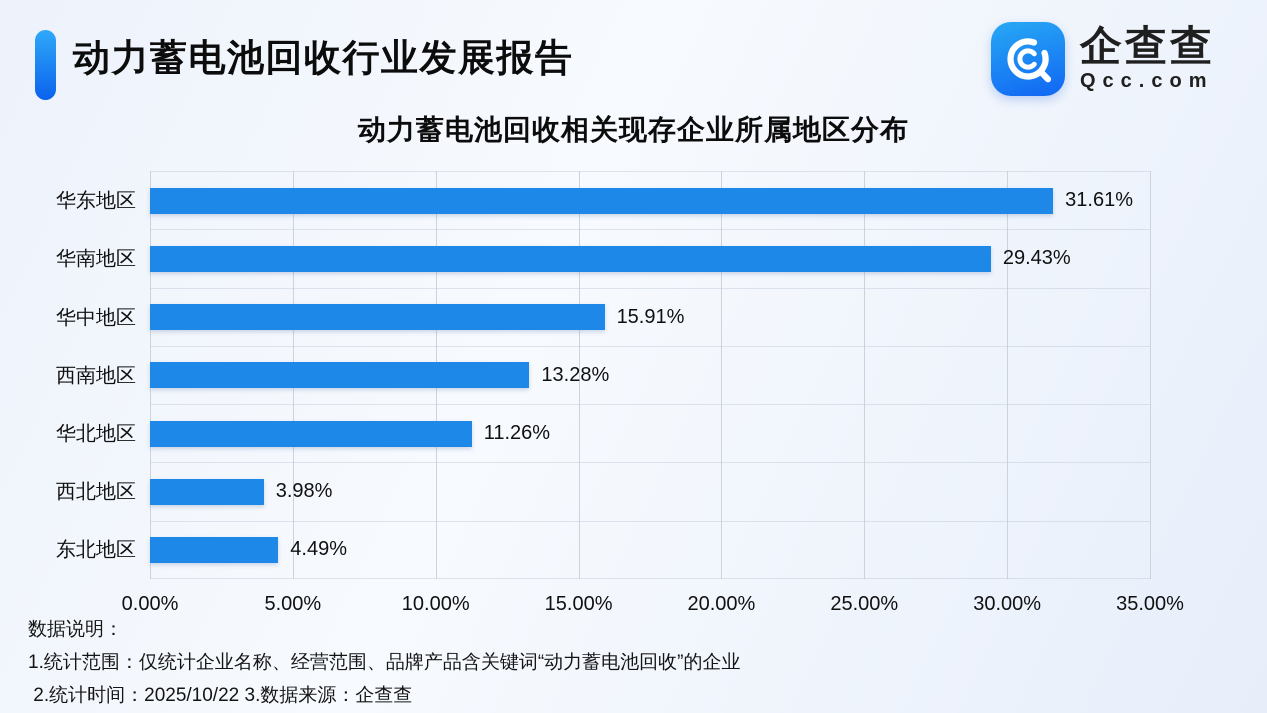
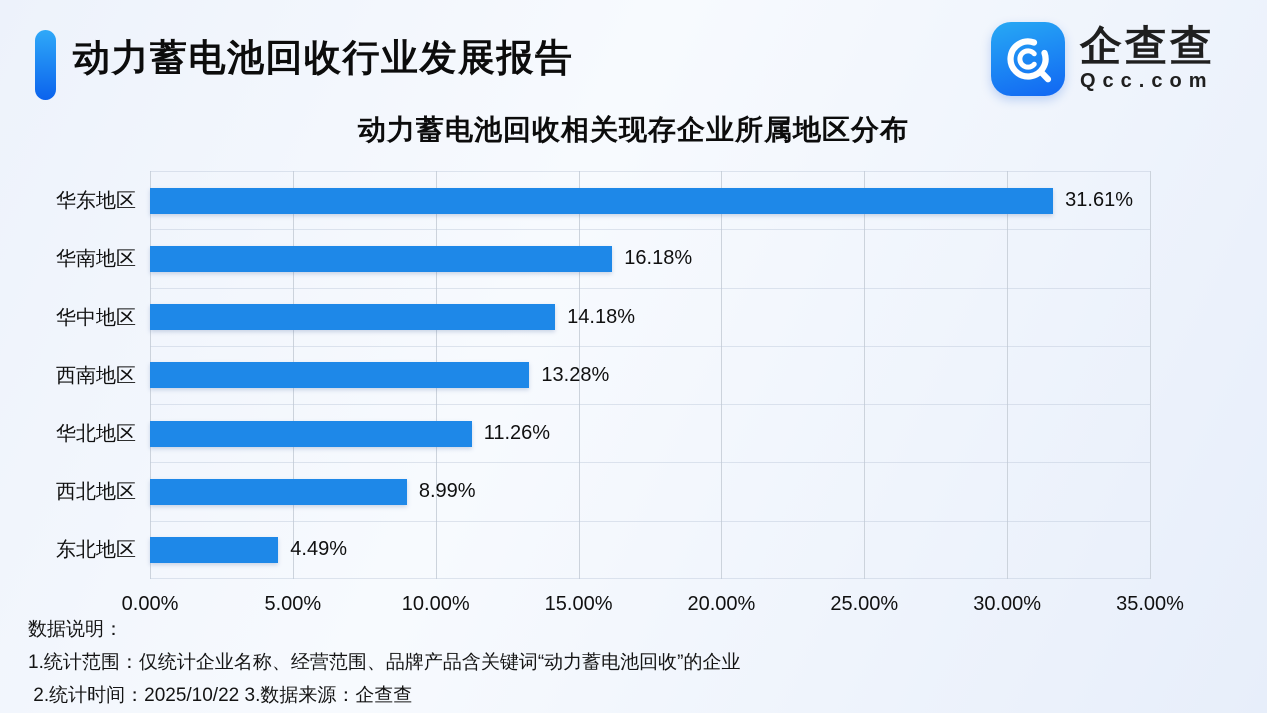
华南地区: 29.43% -> 16.18%
华中地区: 15.91% -> 14.18%
西北地区: 3.98% -> 8.99%
